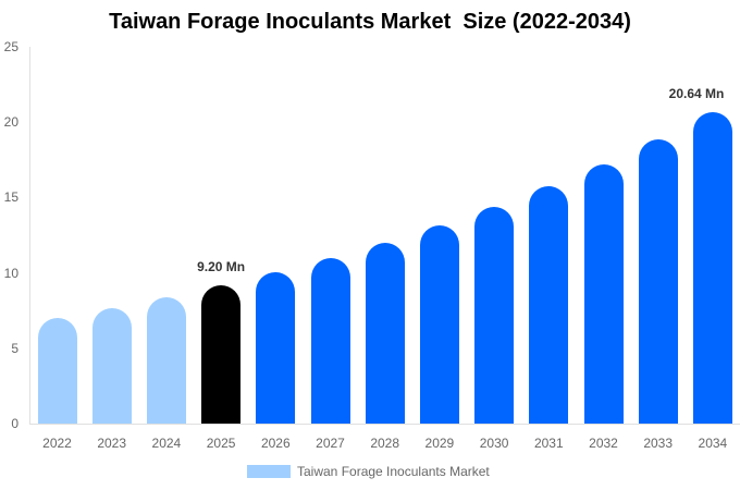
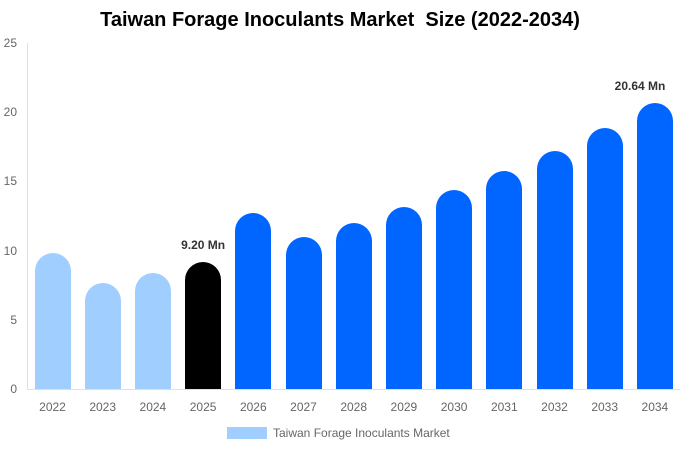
2022: 7.0 -> 9.8
2026: 10.0 -> 12.7
